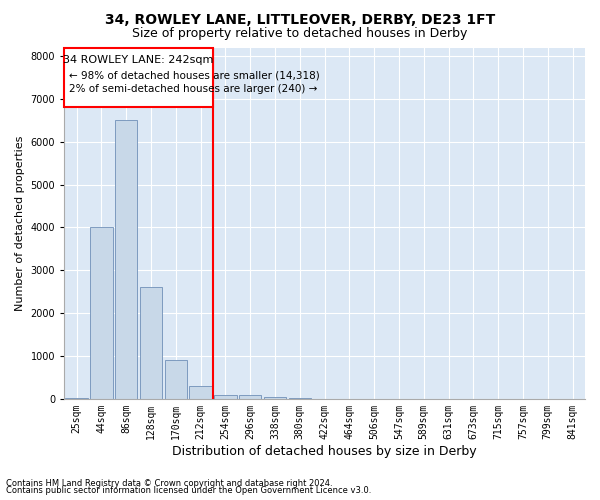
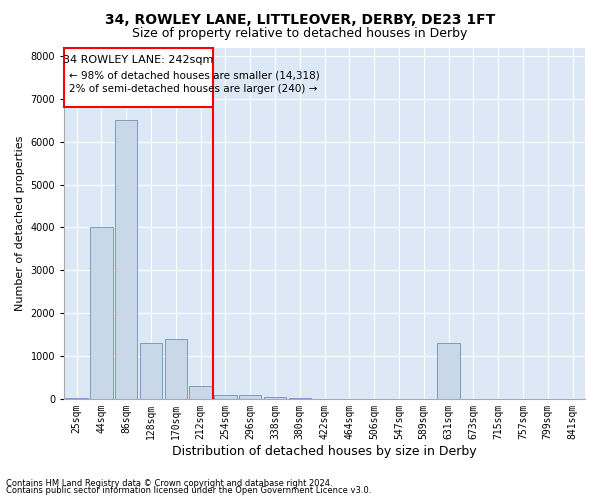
128sqm: 2600 -> 1300
170sqm: 900 -> 1400
631sqm: 0 -> 1300
